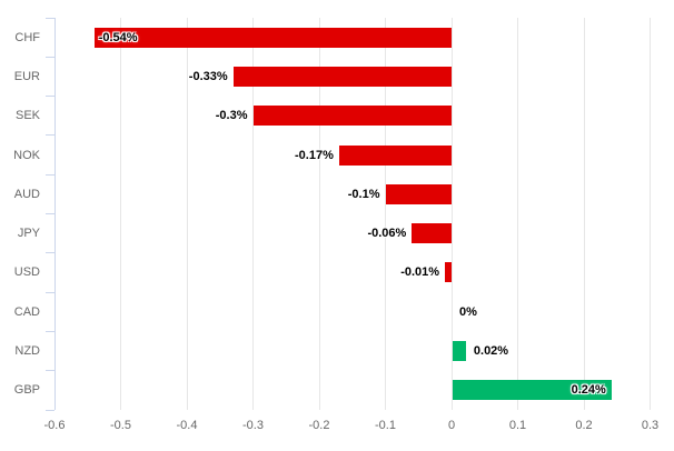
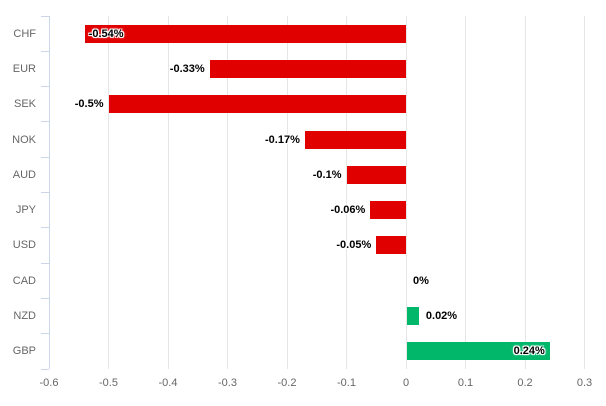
SEK: -0.3% -> -0.5%
USD: -0.01% -> -0.05%
